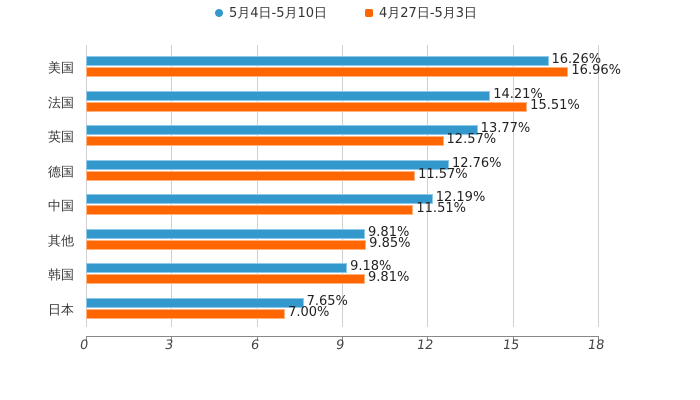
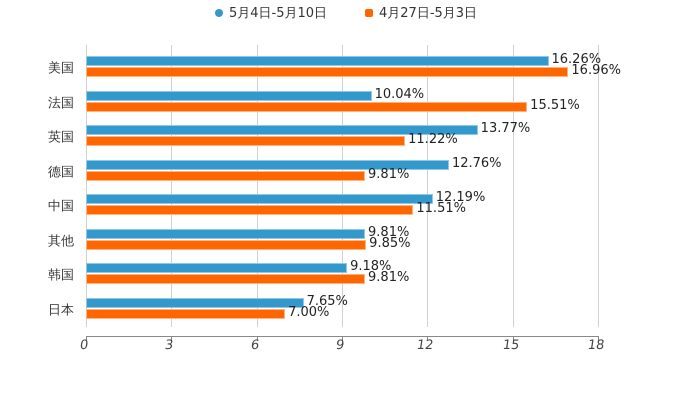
5月4日-5月10日/法国: 14.21% -> 10.04%
4月27日-5月3日/英国: 12.57% -> 11.22%
4月27日-5月3日/德国: 11.57% -> 9.81%
